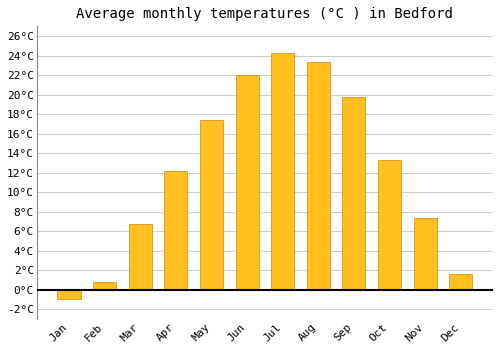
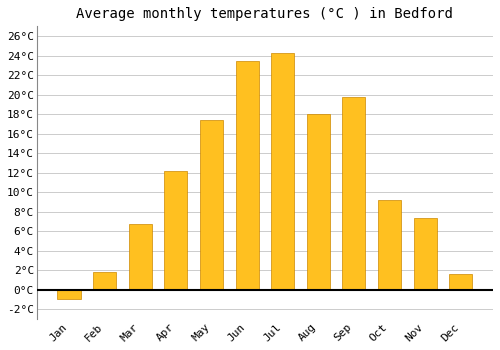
Feb: 0.8°C -> 1.8°C
Jun: 22.0°C -> 23.4°C
Aug: 23.3°C -> 18.0°C
Oct: 13.3°C -> 9.2°C
